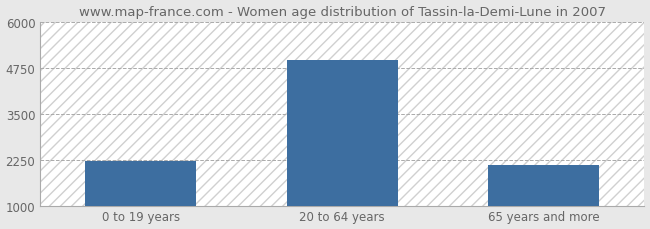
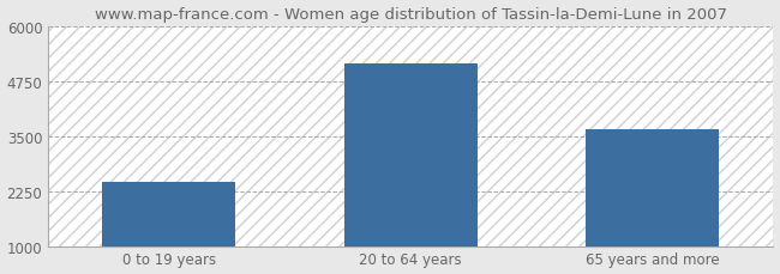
0 to 19 years: 2200 -> 2450
20 to 64 years: 4950 -> 5150
65 years and more: 2100 -> 3650
